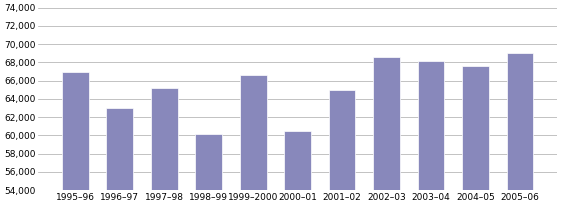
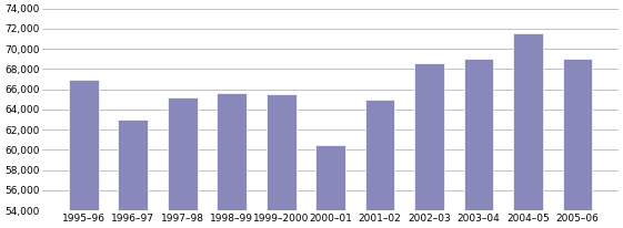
1998–99: 60,200 -> 65,600
1999–2000: 66,600 -> 65,500
2003–04: 68,200 -> 69,000
2004–05: 67,600 -> 71,500
